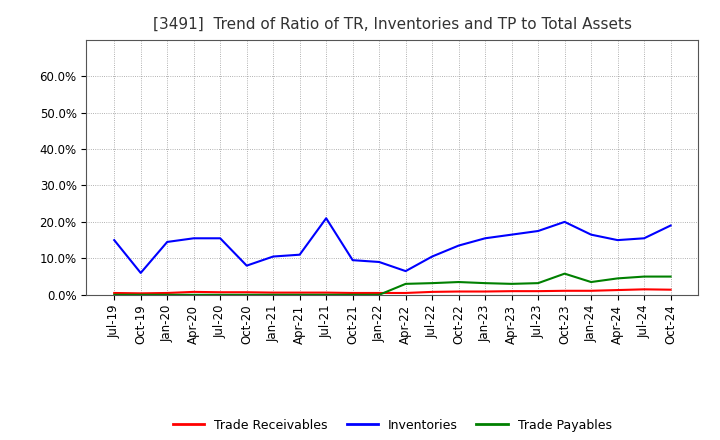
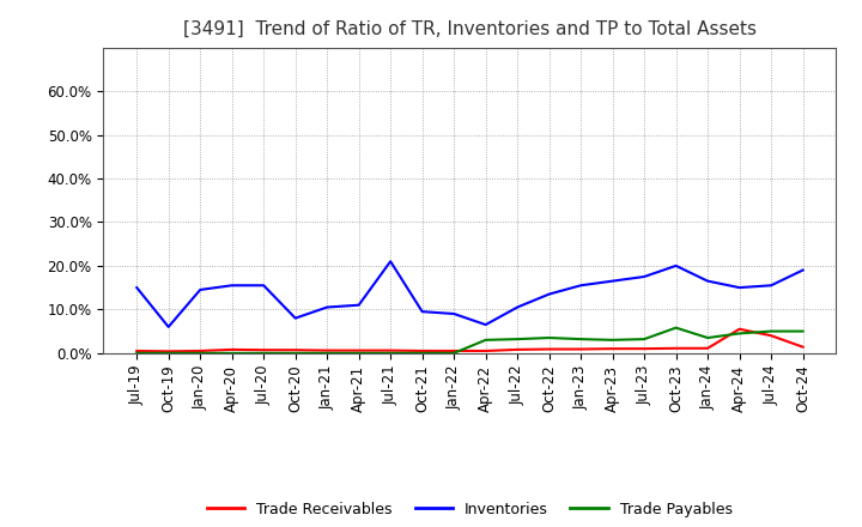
Trade Receivables/Apr-24: 1.3% -> 5.5%
Trade Receivables/Jul-24: 1.5% -> 4.0%
